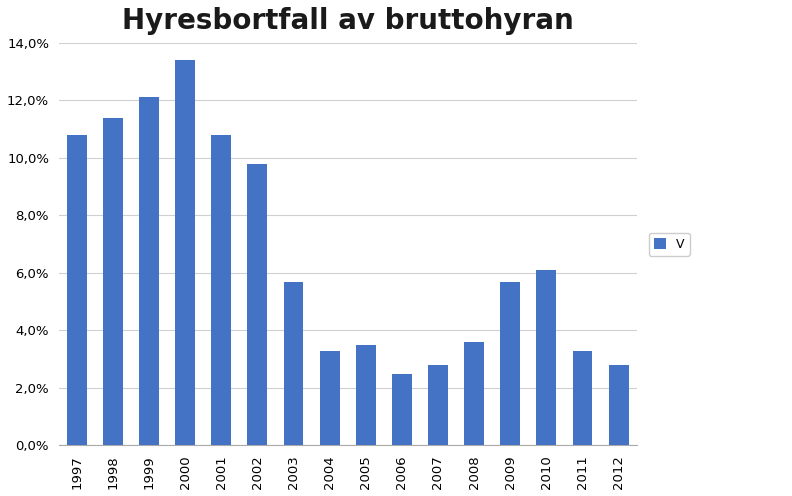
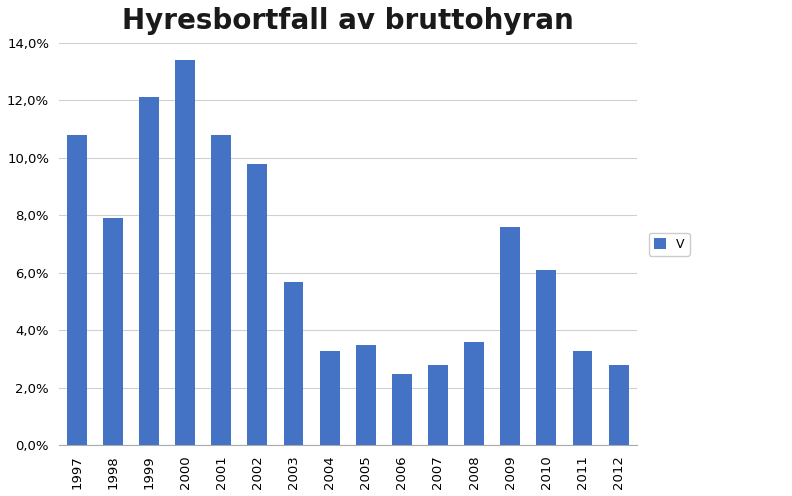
1998: 11,4% -> 7,9%
2009: 5,7% -> 7,6%
